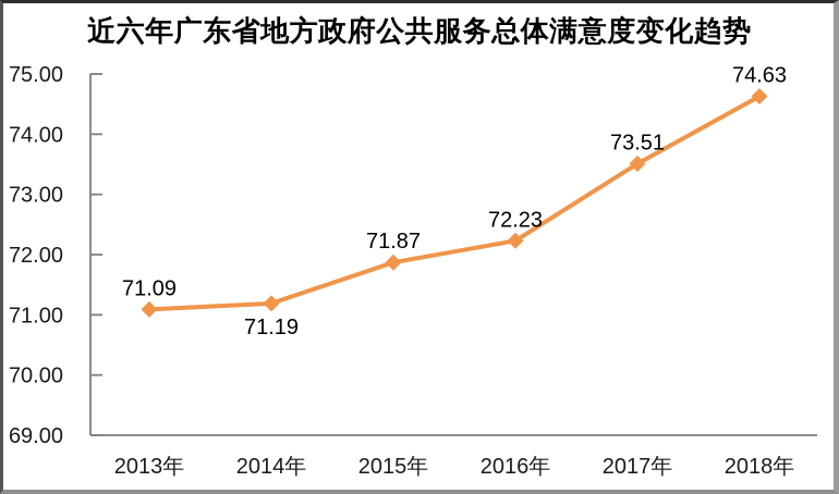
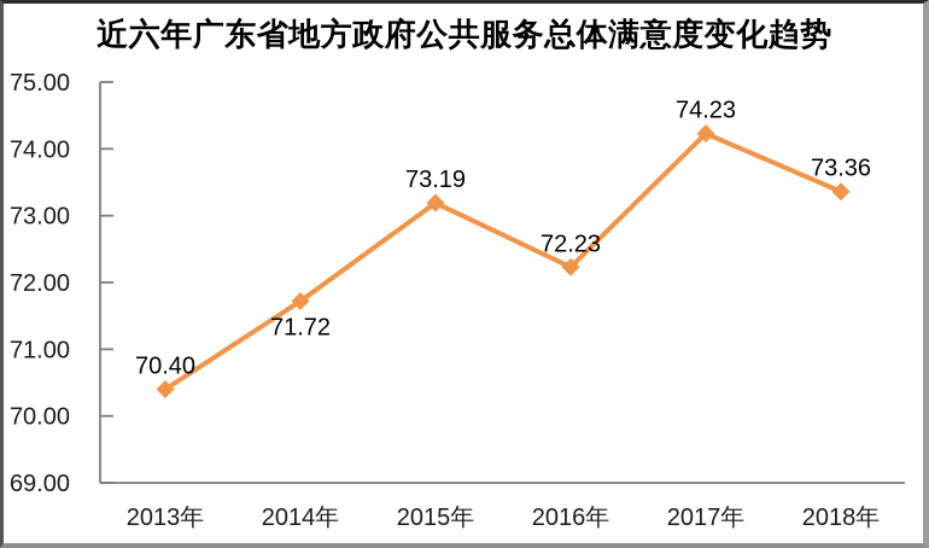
2013年: 71.09 -> 70.40
2014年: 71.19 -> 71.72
2015年: 71.87 -> 73.19
2017年: 73.51 -> 74.23
2018年: 74.63 -> 73.36
